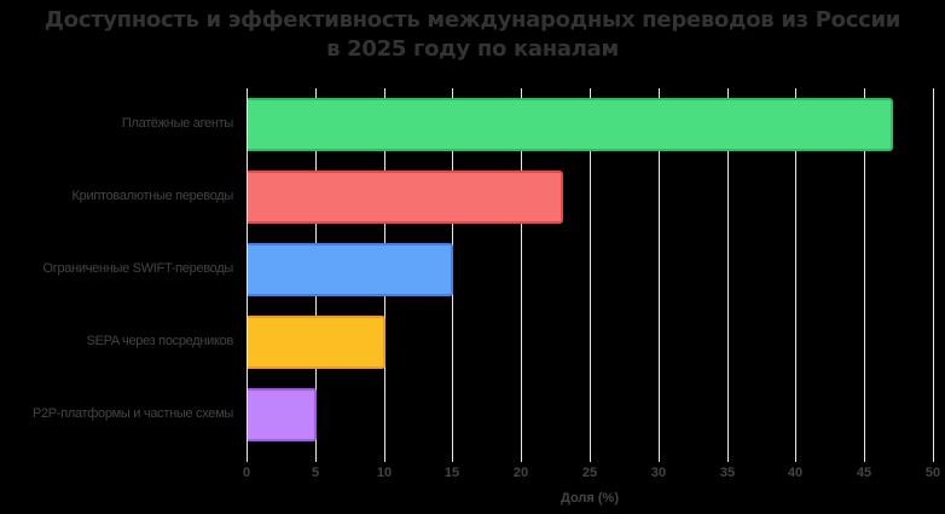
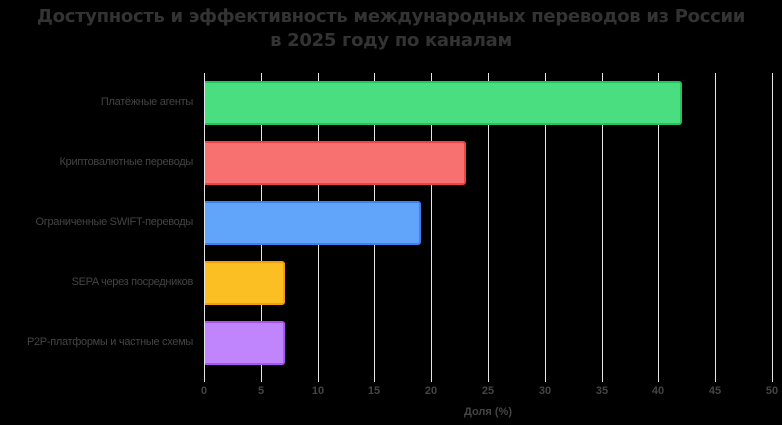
Платёжные агенты: 47 -> 42
Ограниченные SWIFT-переводы: 15 -> 19
SEPA через посредников: 10 -> 7
P2P-платформы и частные схемы: 5 -> 7
